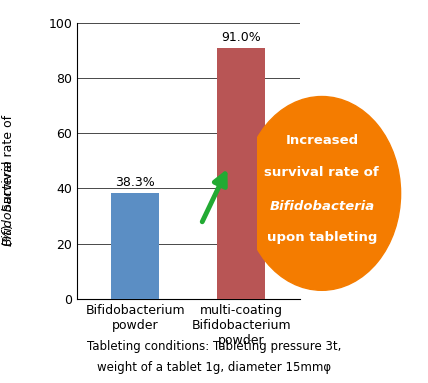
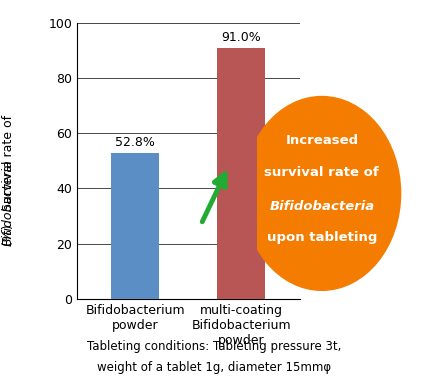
Bifidobacterium powder: 38.3% -> 52.8%
